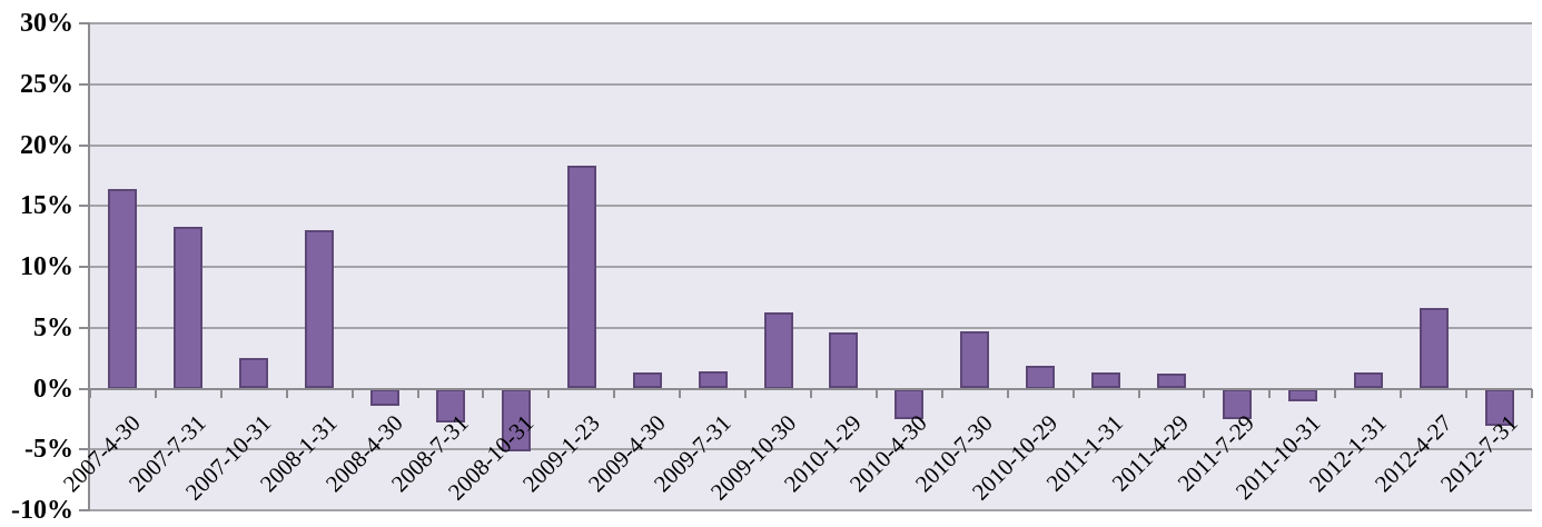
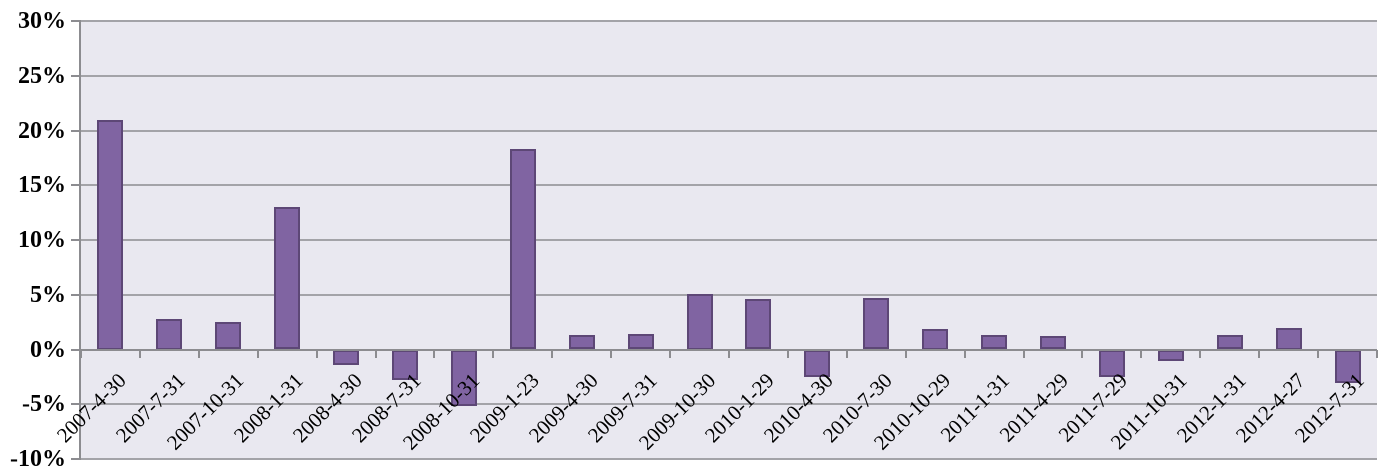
2007-4-30: 16.4% -> 21.0%
2007-7-31: 13.3% -> 2.8%
2009-10-30: 6.3% -> 5.1%
2012-4-27: 6.6% -> 2.0%
